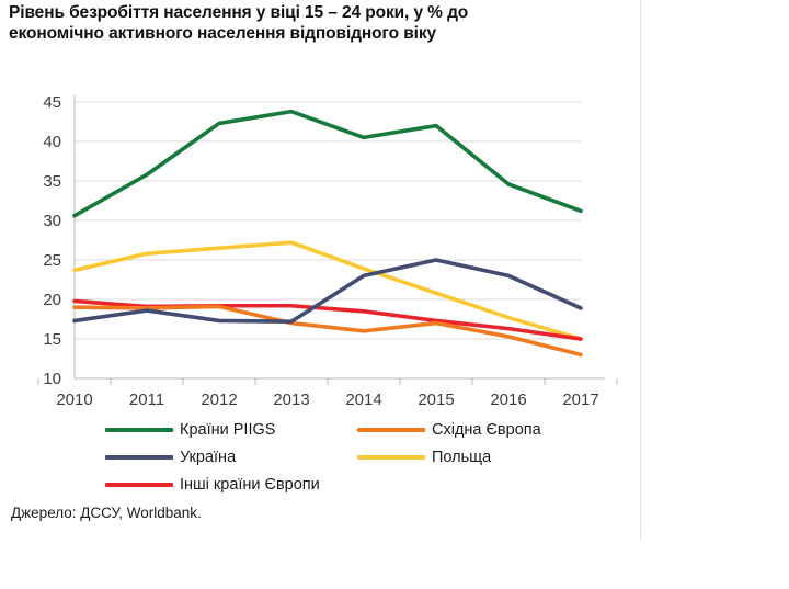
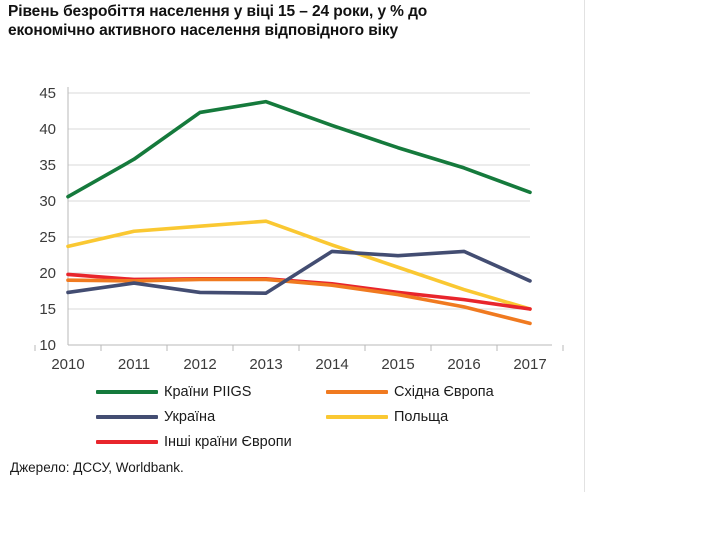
Східна Європа/2013: 17 -> 19
Східна Європа/2014: 16 -> 18
Країни PIIGS/2015: 42 -> 37
Україна/2015: 25 -> 22
